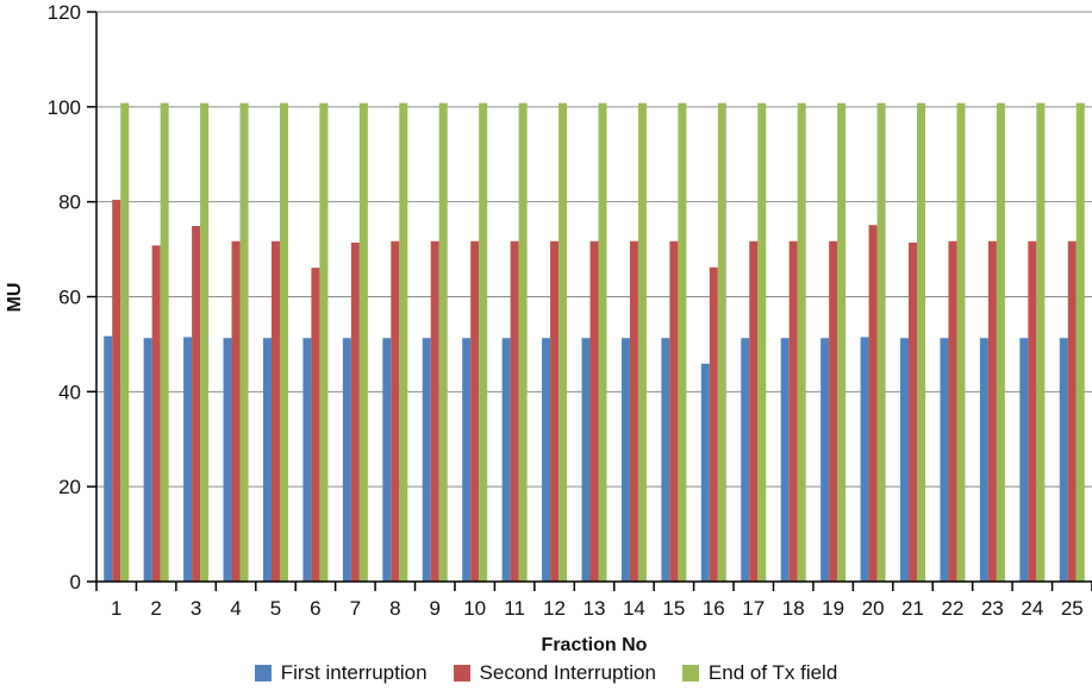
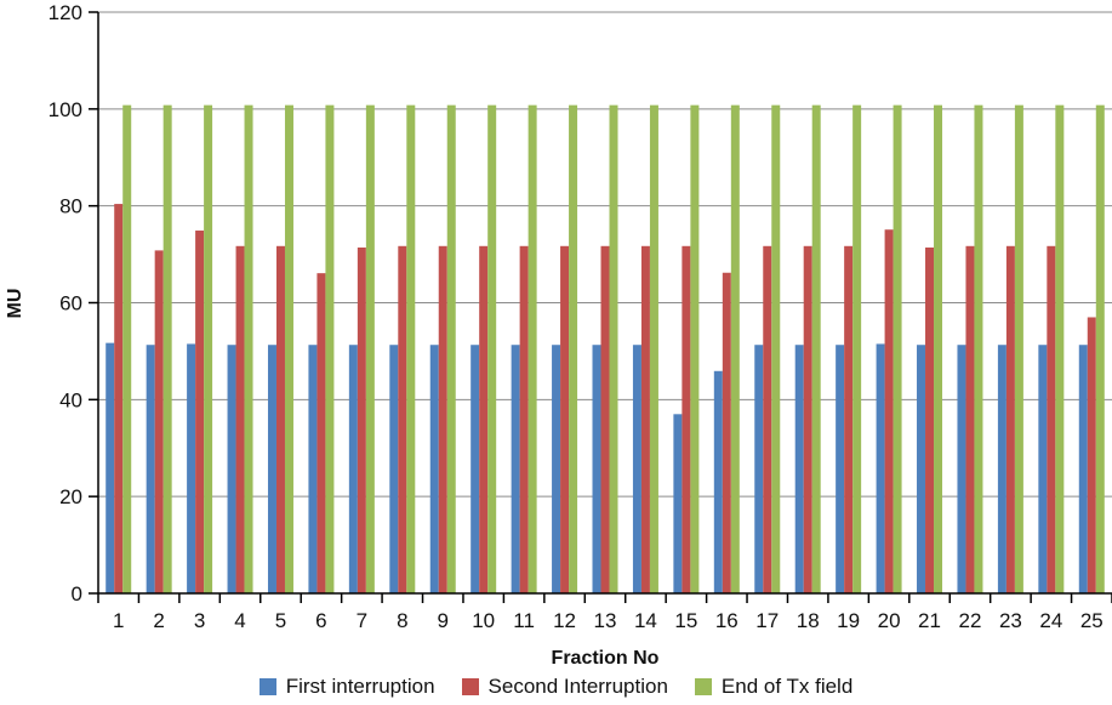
First interruption/15: 51 -> 37
Second Interruption/25: 72 -> 57
